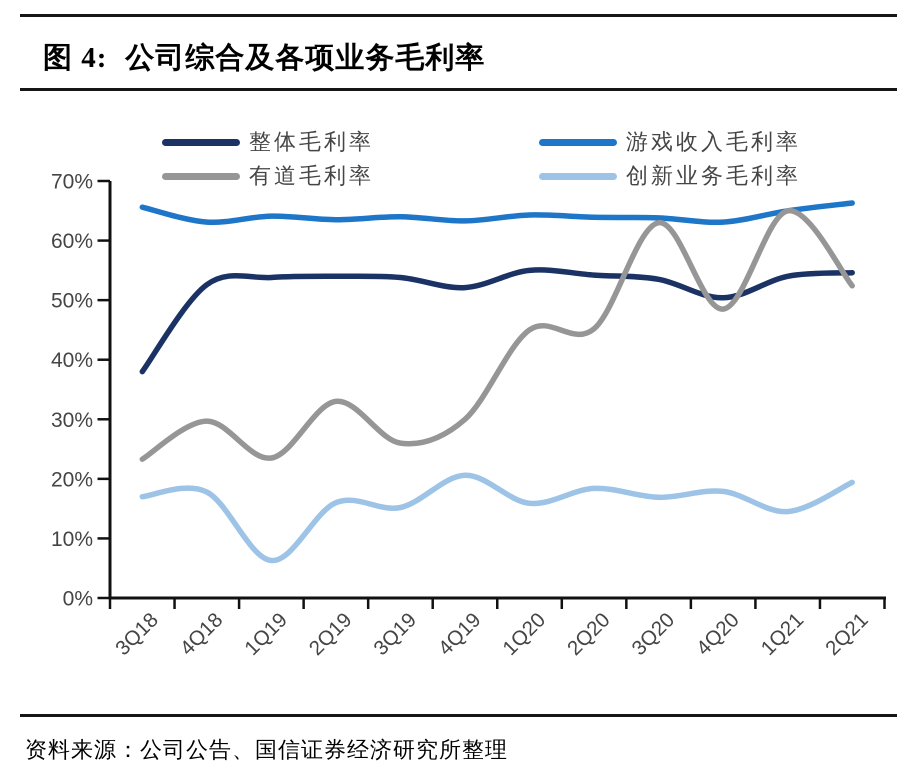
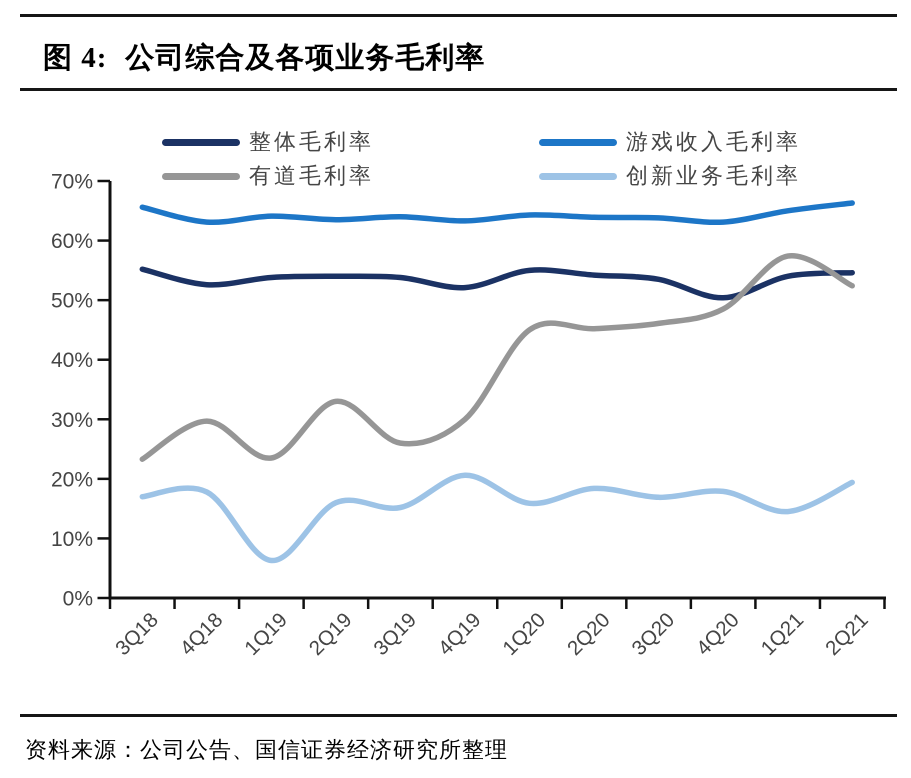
整体毛利率/3Q18: 38% -> 55%
有道毛利率/3Q20: 63% -> 46%
有道毛利率/1Q21: 65% -> 57%
